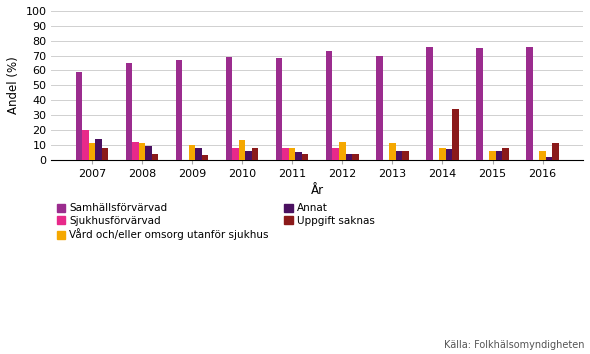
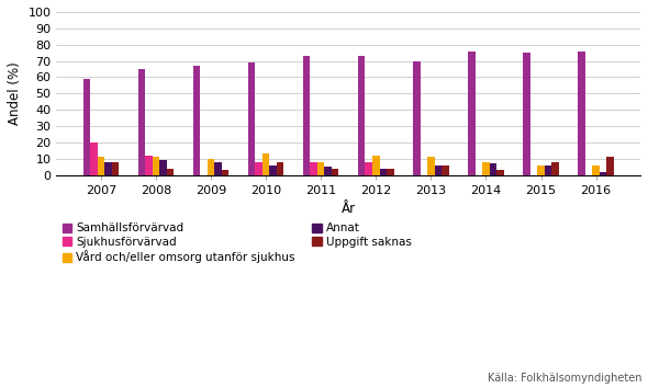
Annat/2007: 14 -> 8
Samhällsförvärvad/2011: 68 -> 73
Uppgift saknas/2014: 34 -> 3
